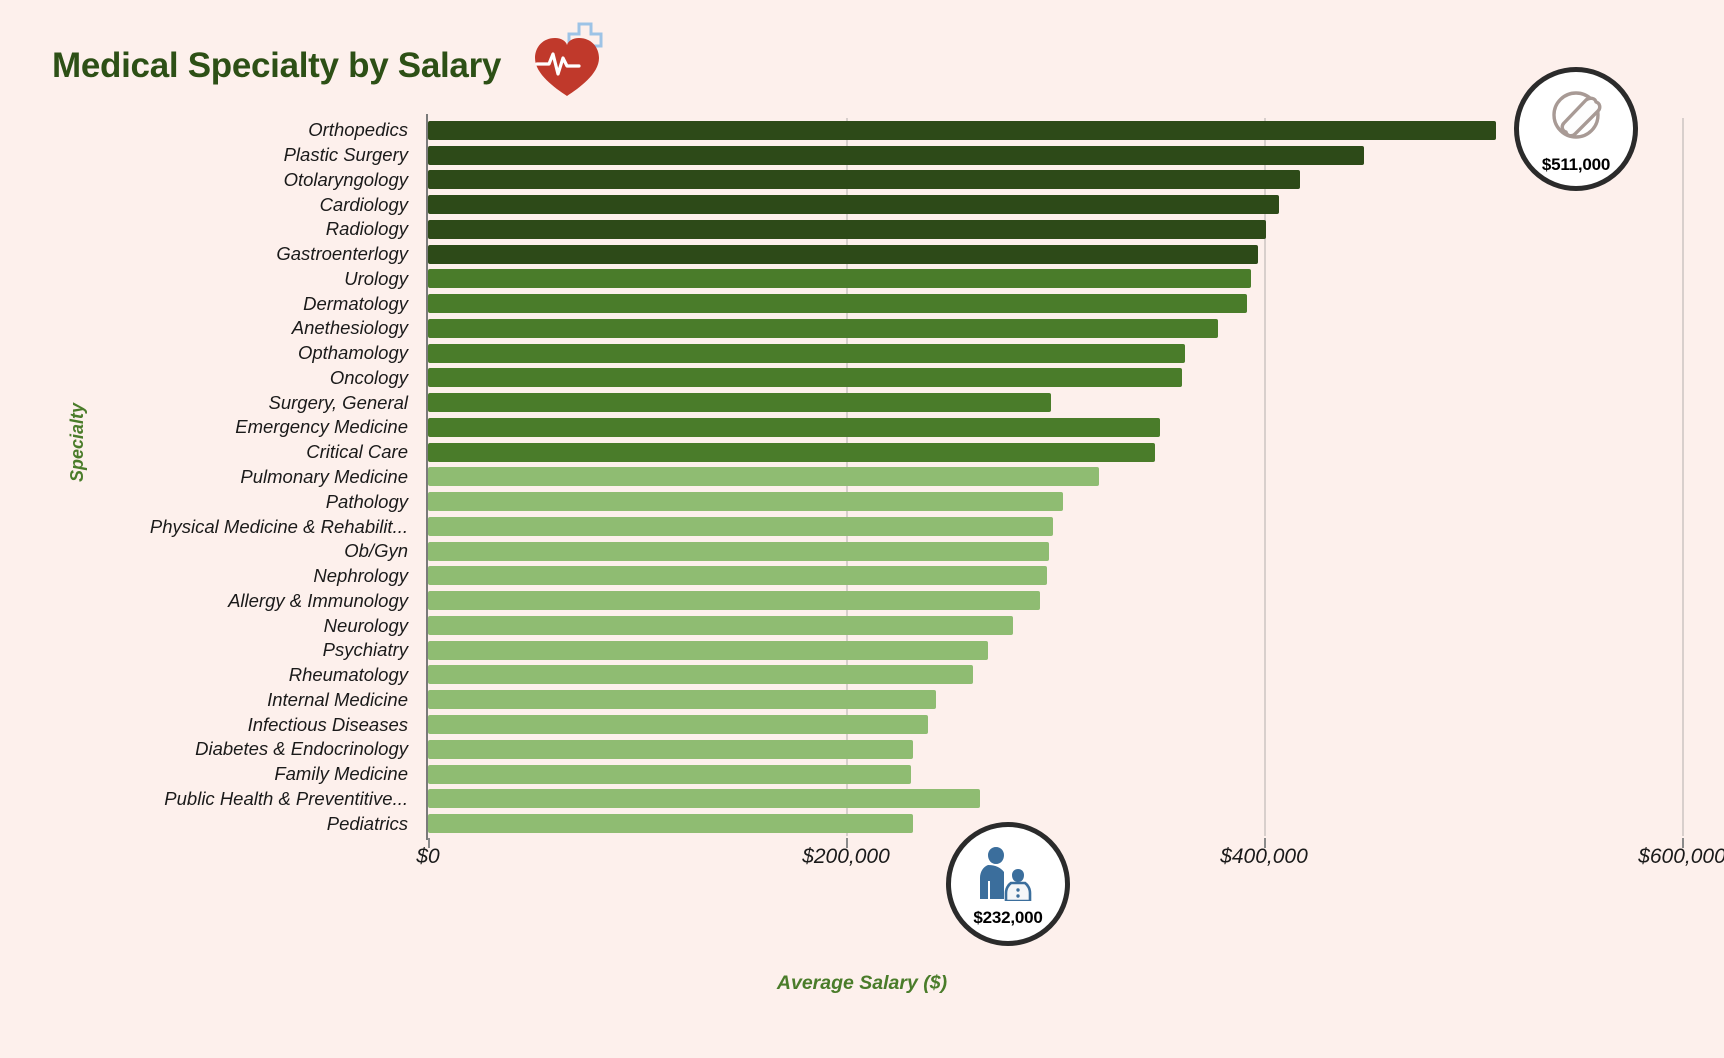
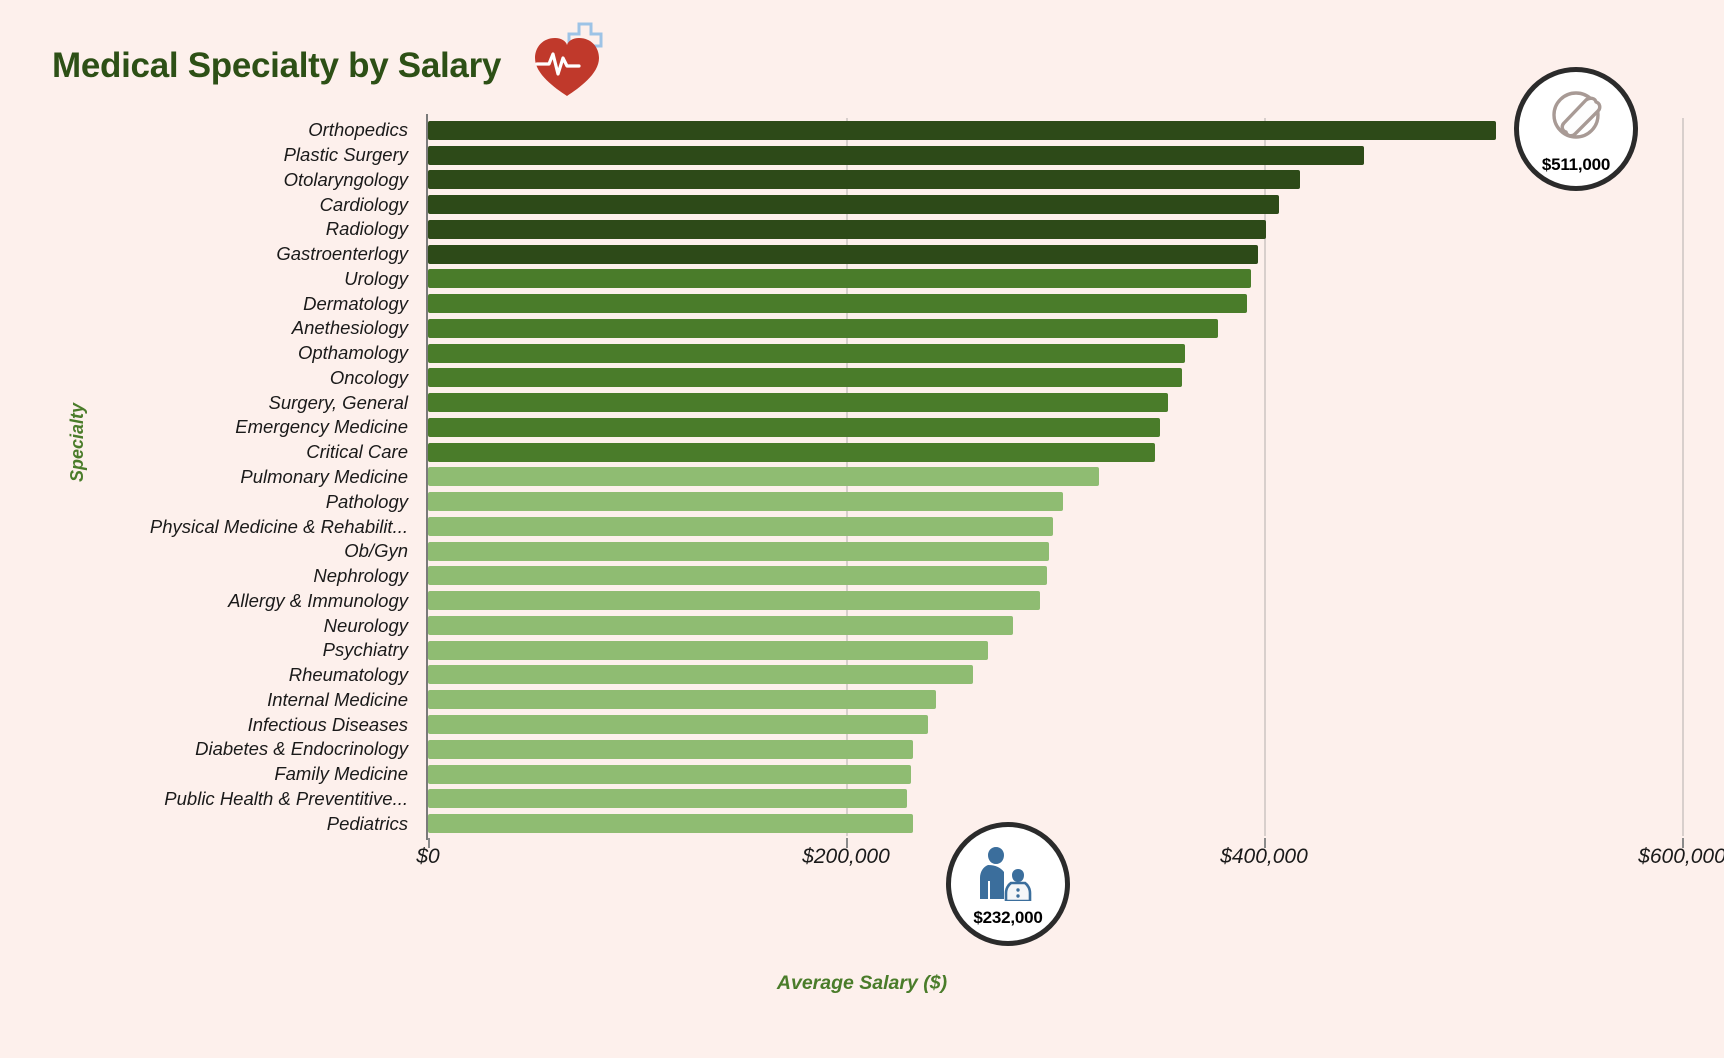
Surgery, General: $298000 -> $354000
Public Health & Preventitive...: $264000 -> $229000
